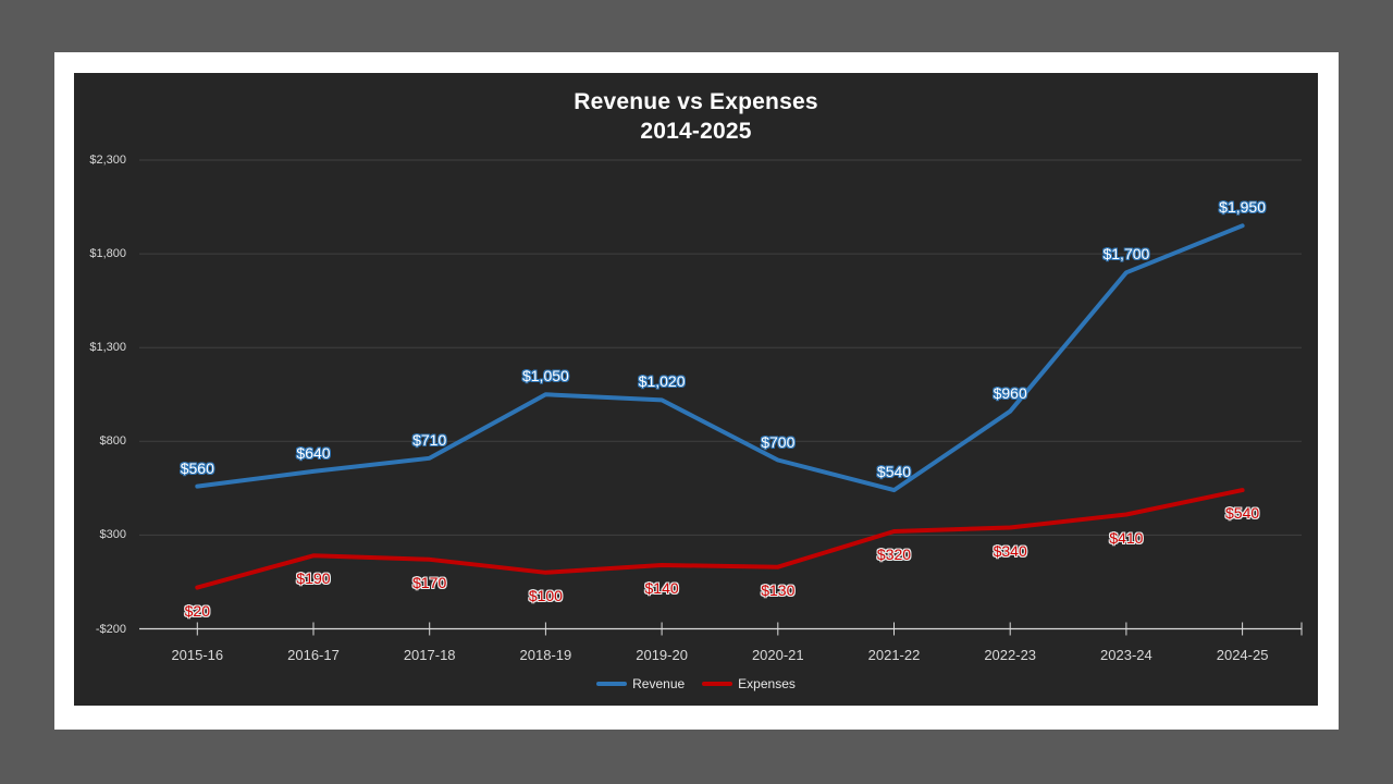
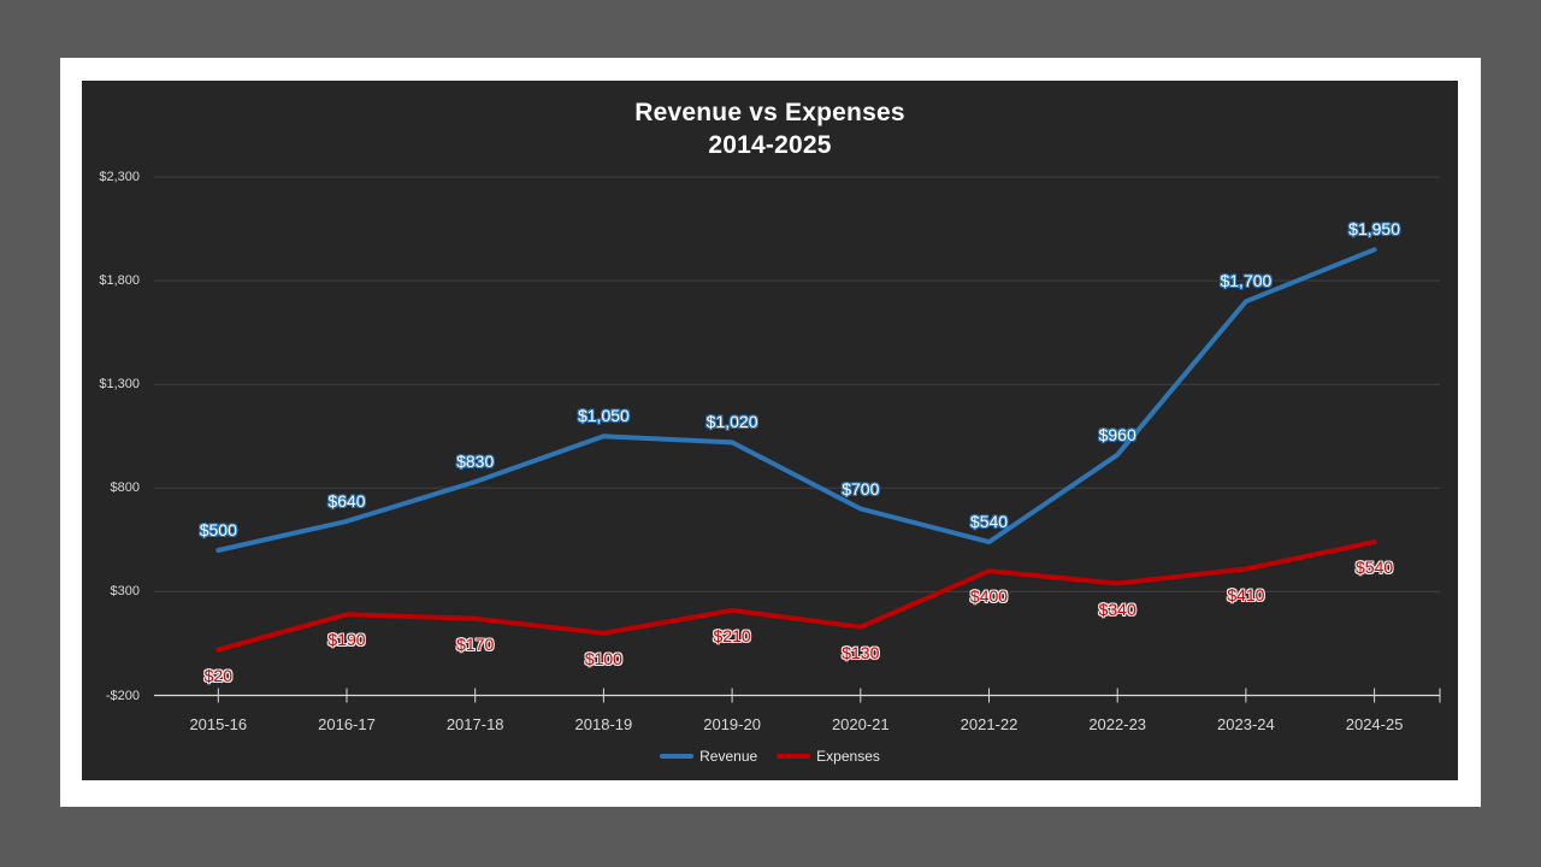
Revenue/2015-16: $560 -> $500
Revenue/2017-18: $710 -> $830
Expenses/2019-20: $140 -> $210
Expenses/2021-22: $320 -> $400
